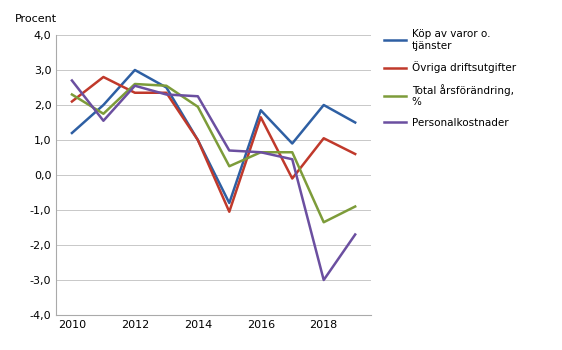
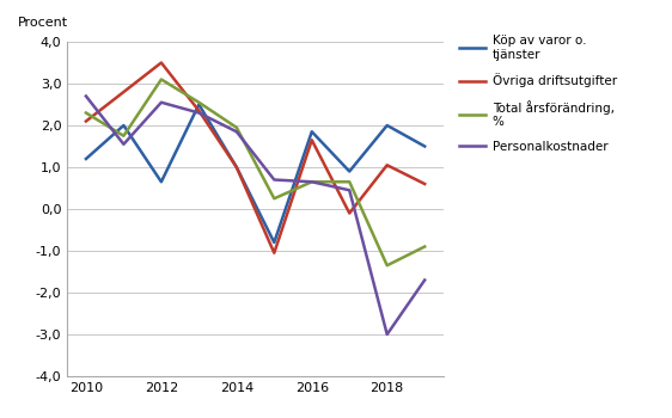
Köp av varor o. tjänster/2012: 3,00 -> 0,65
Övriga driftsutgifter/2012: 2,35 -> 3,50
Total årsförändring, %/2012: 2,60 -> 3,10
Personalkostnader/2014: 2,25 -> 1,85
